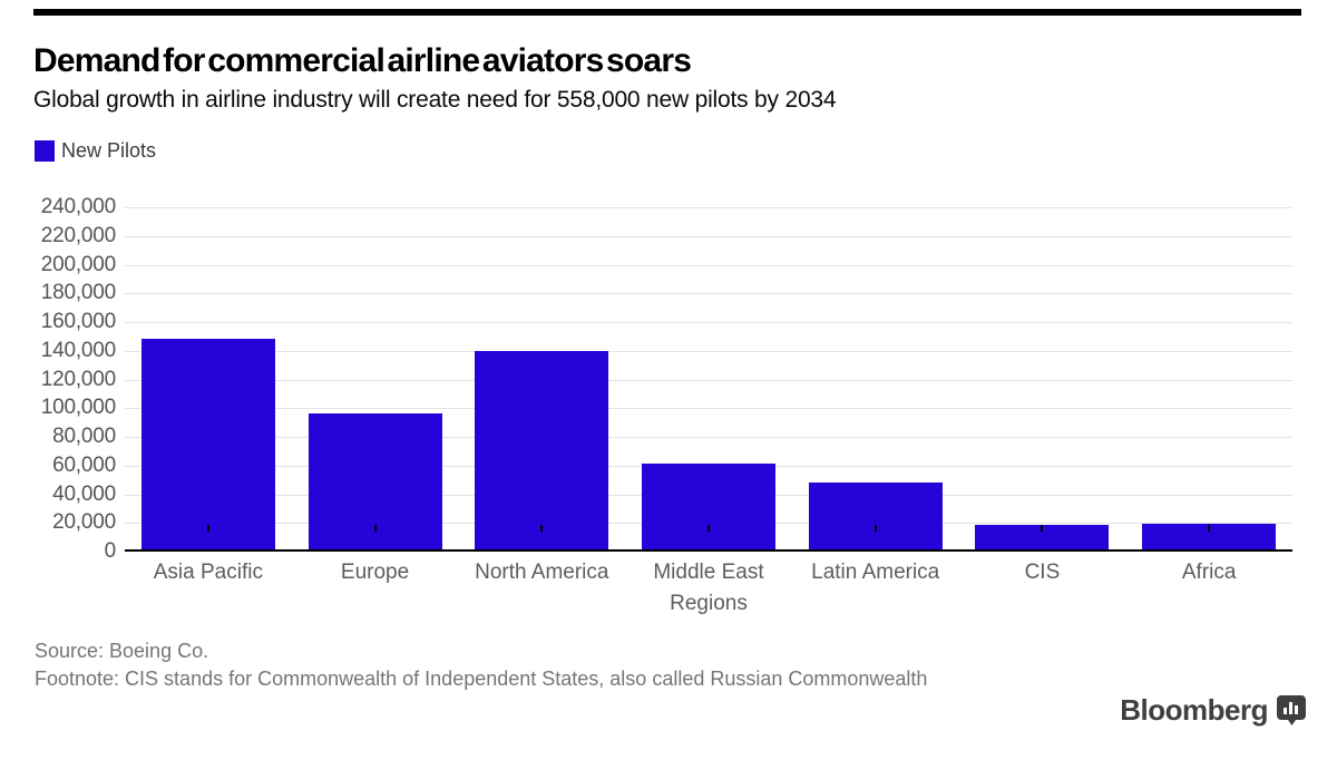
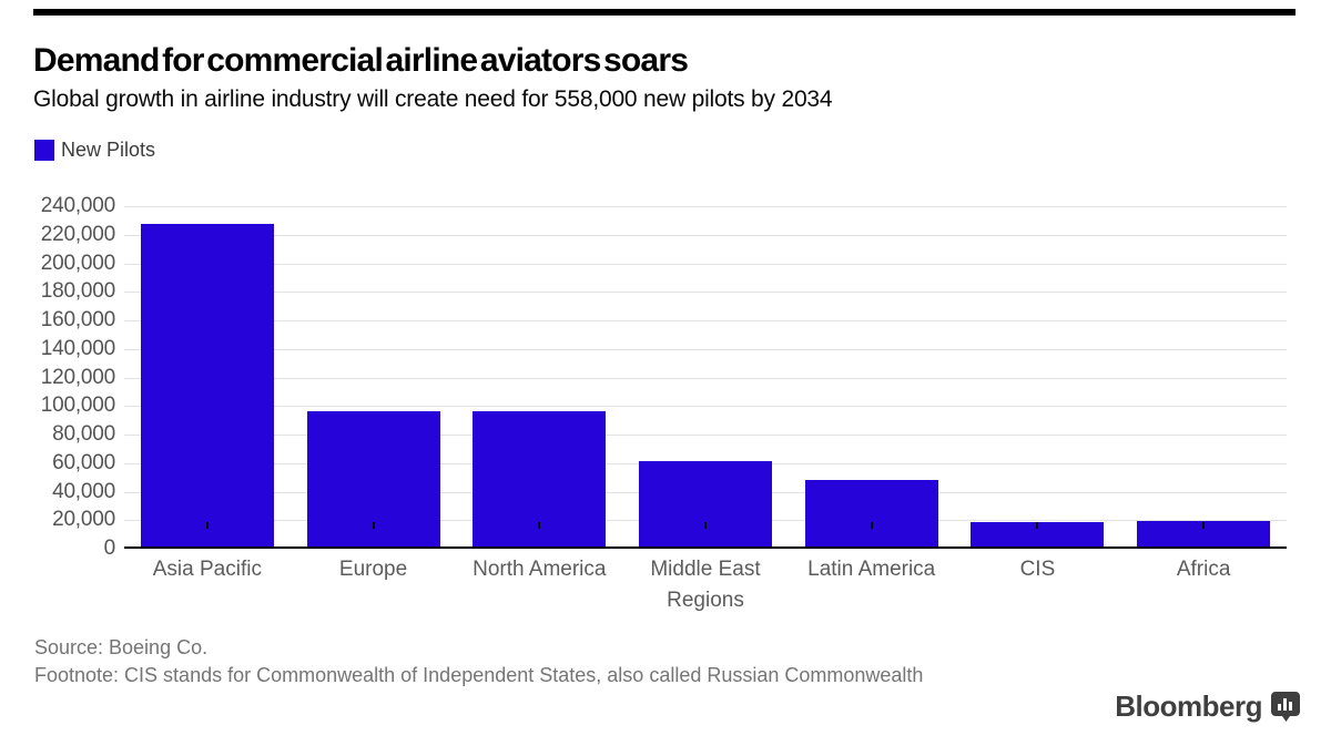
Asia Pacific: 147000 -> 226000
North America: 138000 -> 95000
